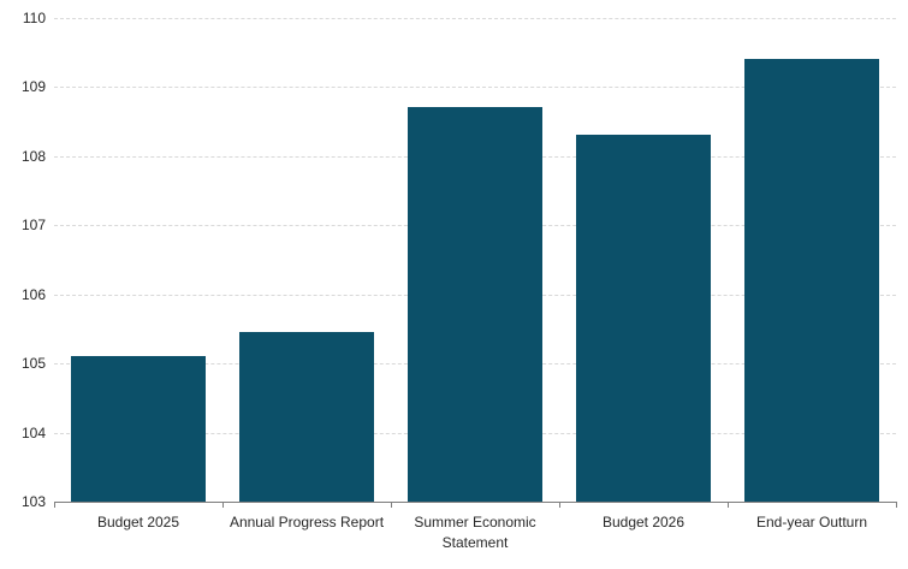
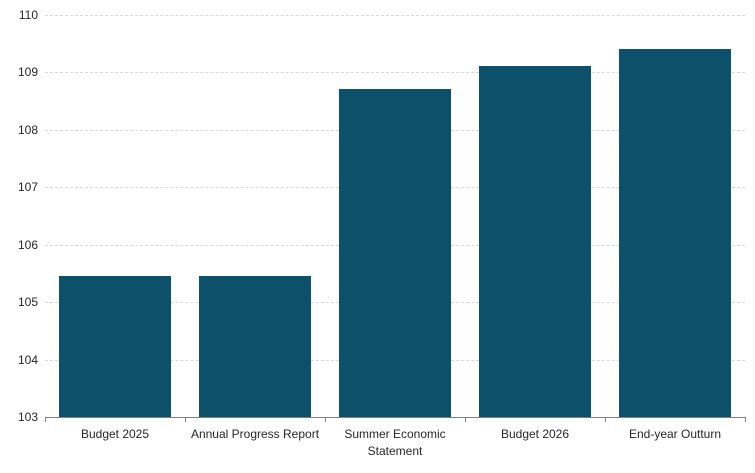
Budget 2025: 105.1 -> 105.5
Budget 2026: 108.3 -> 109.1
